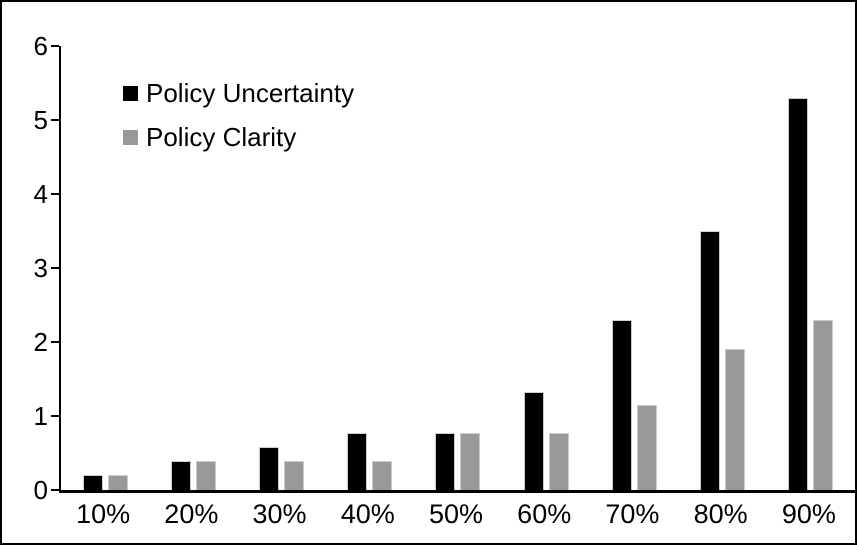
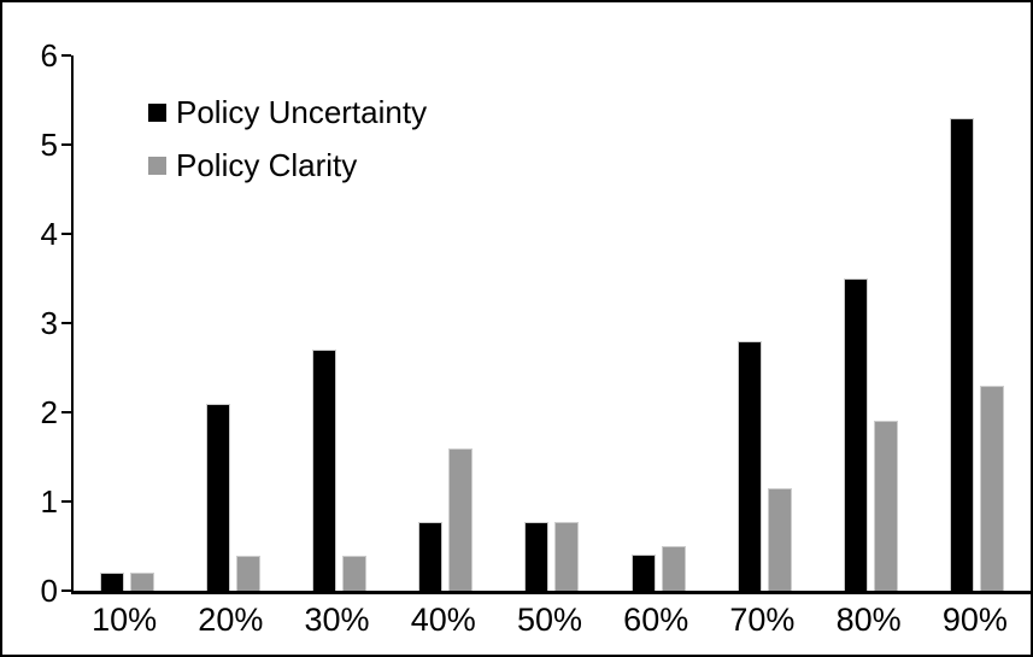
Policy Uncertainty/20%: 0.4 -> 2.1
Policy Uncertainty/30%: 0.6 -> 2.7
Policy Clarity/40%: 0.4 -> 1.6
Policy Uncertainty/60%: 1.3 -> 0.4
Policy Clarity/60%: 0.8 -> 0.5
Policy Uncertainty/70%: 2.3 -> 2.8
